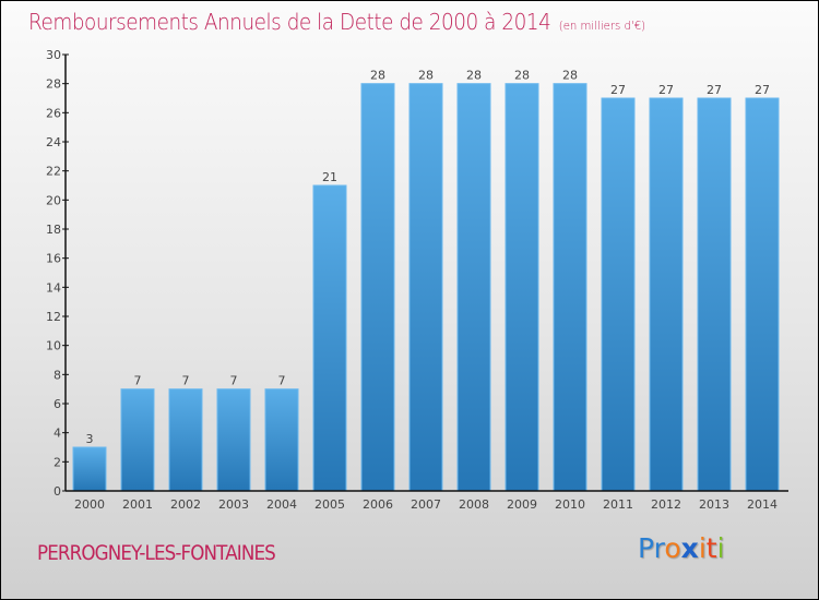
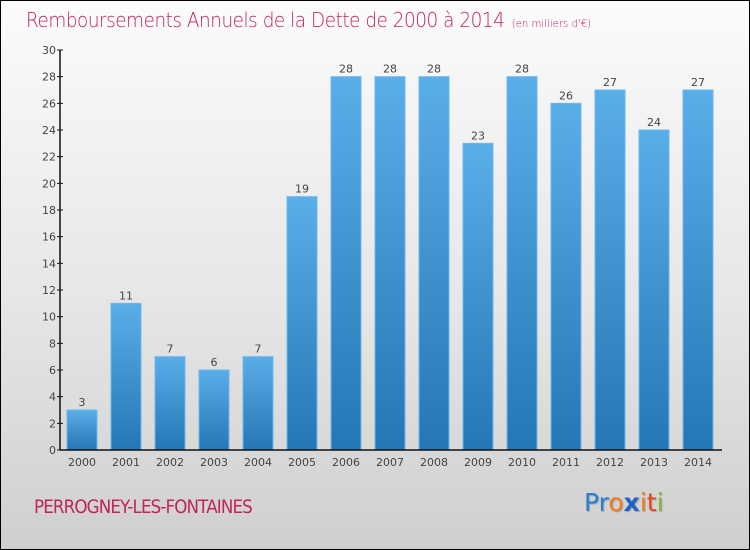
2001: 7 -> 11
2003: 7 -> 6
2005: 21 -> 19
2009: 28 -> 23
2011: 27 -> 26
2013: 27 -> 24
